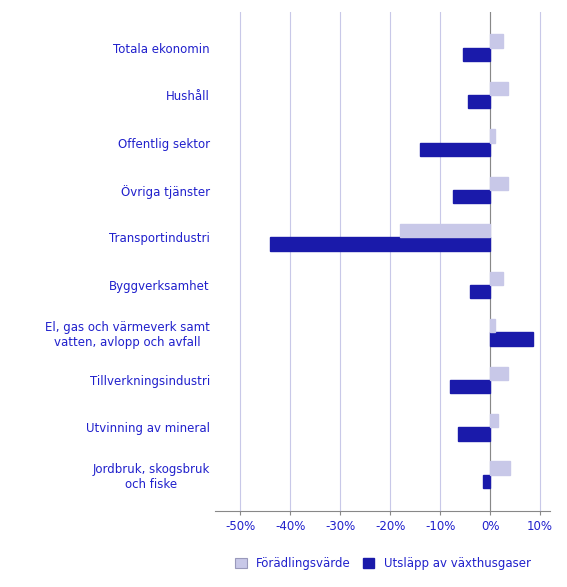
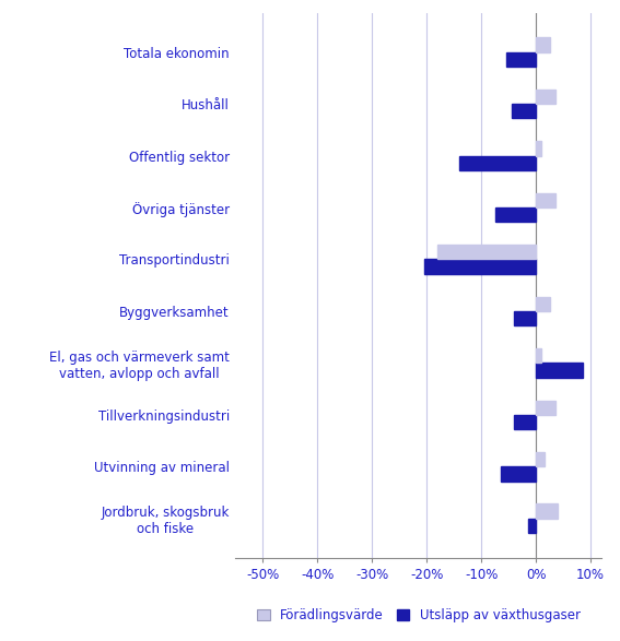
Utsläpp av växthusgaser/Transportindustri: -44.0% -> -20.5%
Utsläpp av växthusgaser/Tillverkningsindustri: -8.0% -> -4.0%
